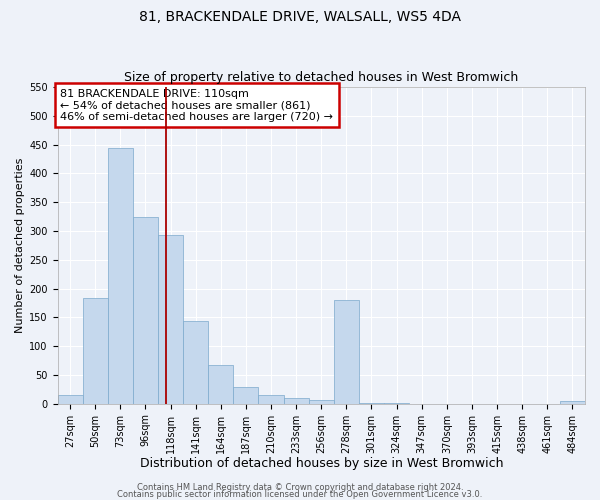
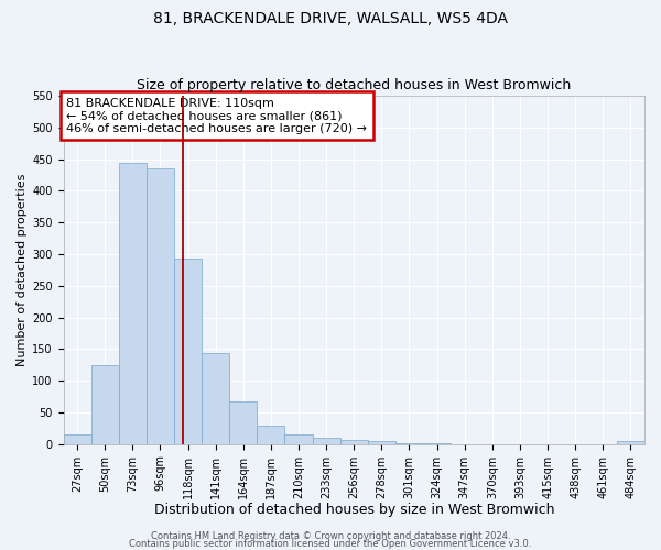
50sqm: 184 -> 125
96sqm: 324 -> 435
278sqm: 180 -> 4
